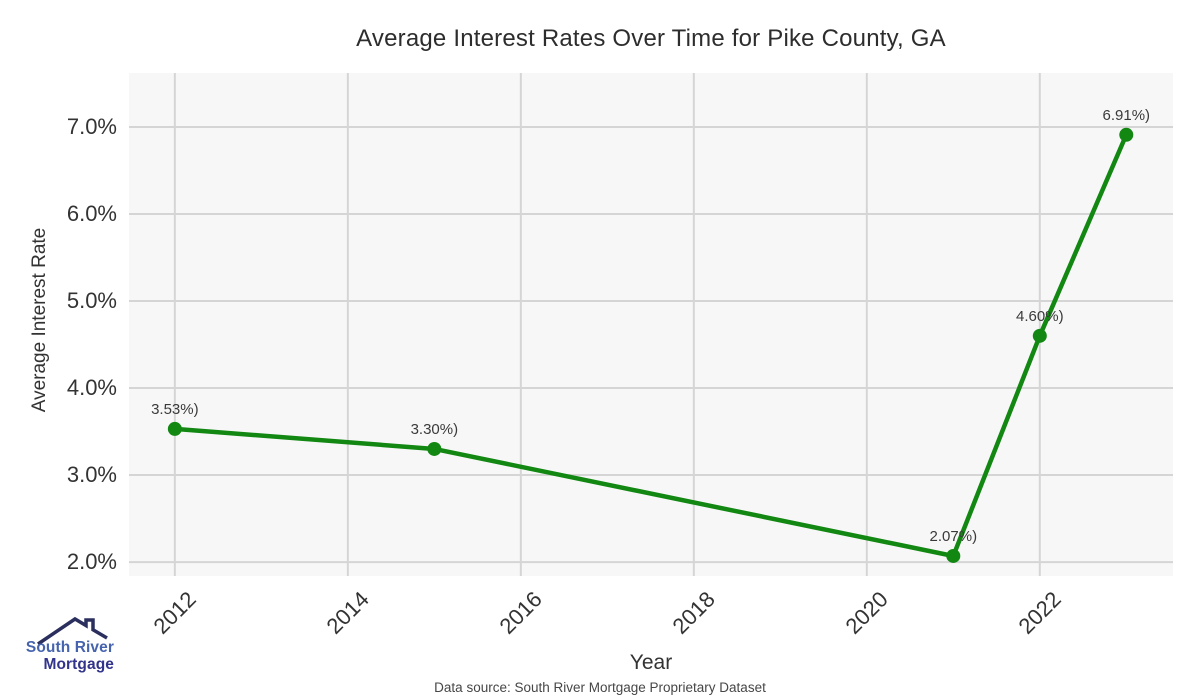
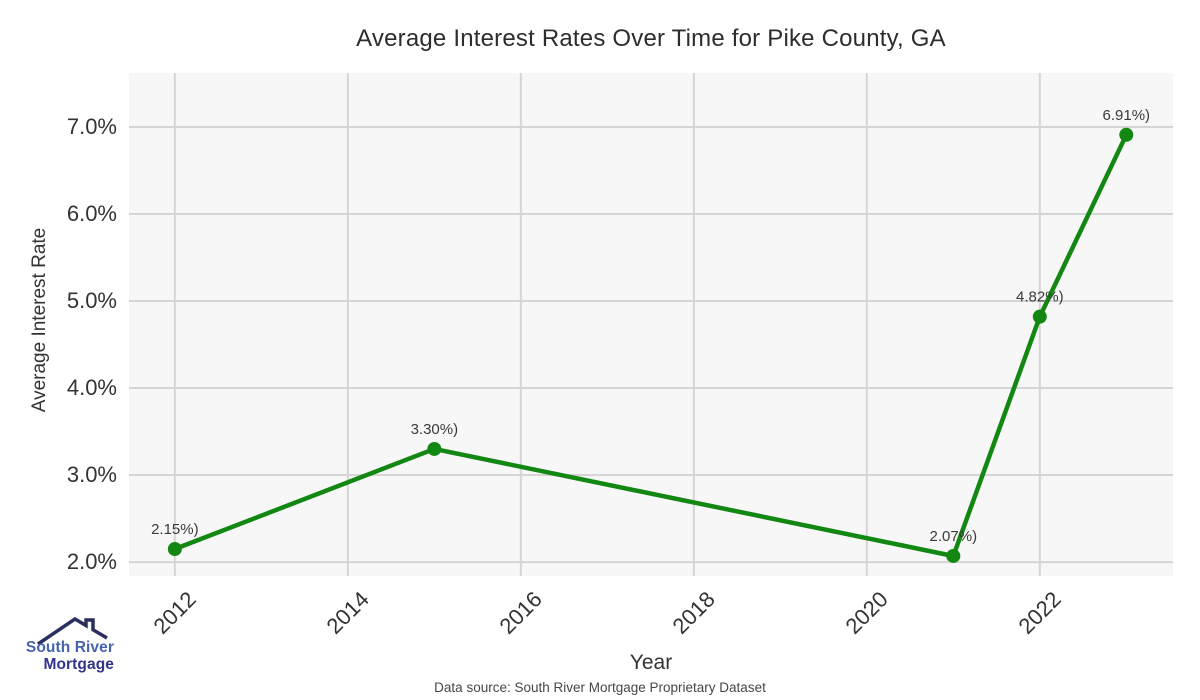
2012: 3.53% -> 2.15%
2022: 4.60% -> 4.82%
